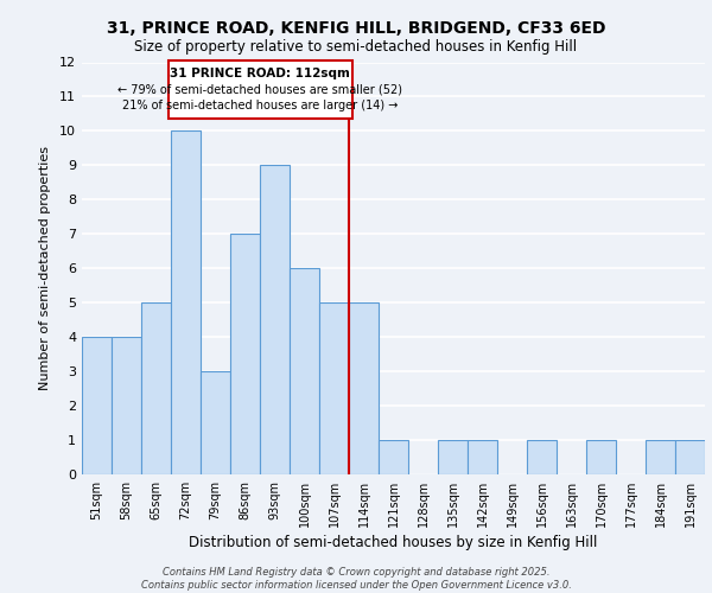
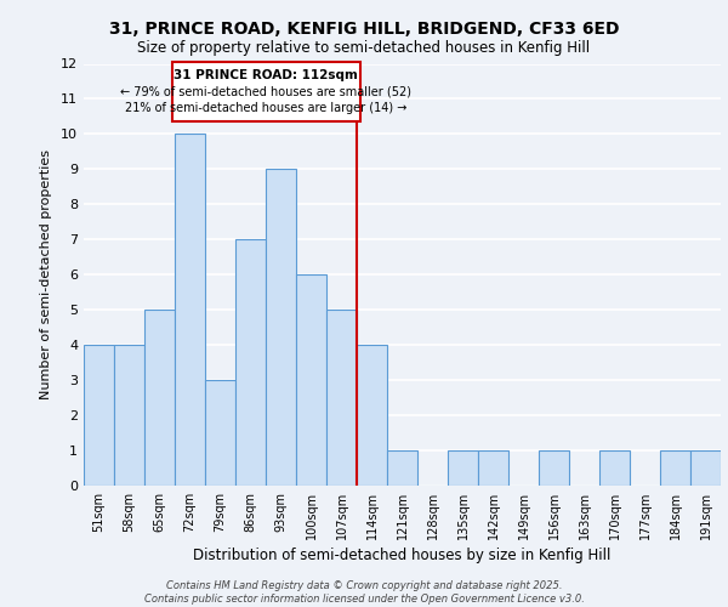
114sqm: 5 -> 4
